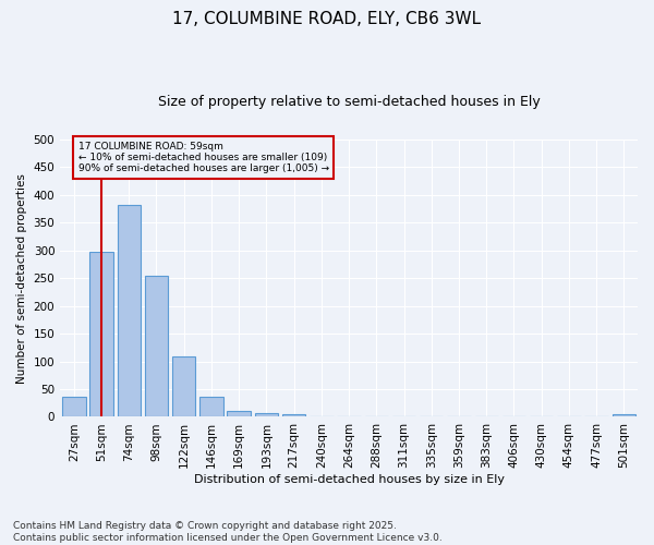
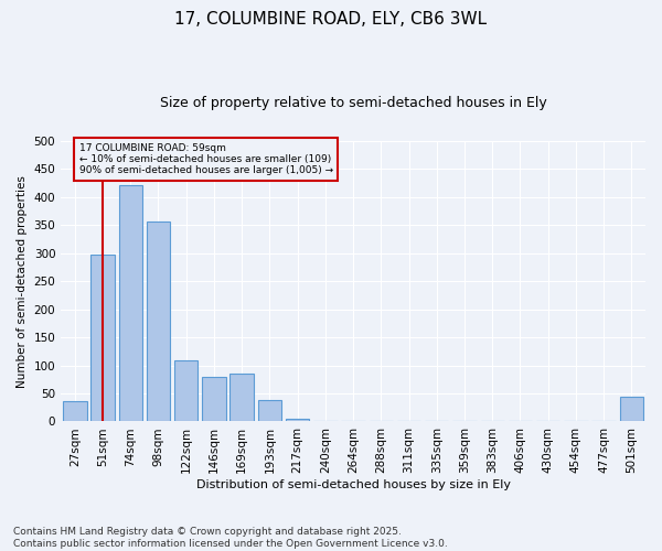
74sqm: 383 -> 422
98sqm: 254 -> 356
146sqm: 37 -> 80
169sqm: 11 -> 86
193sqm: 7 -> 38
501sqm: 5 -> 44
